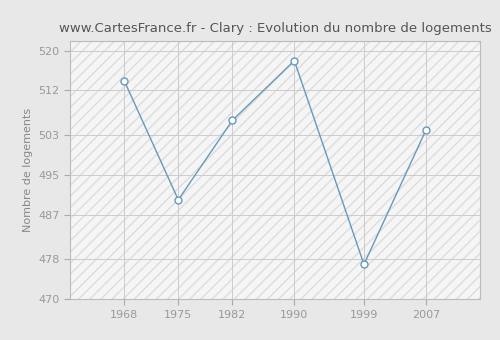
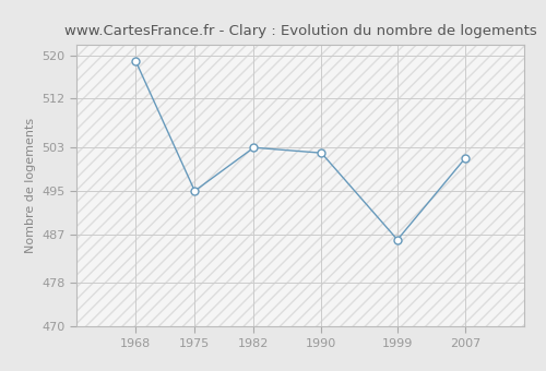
1968: 514 -> 519
1975: 490 -> 495
1982: 506 -> 503
1990: 518 -> 502
1999: 477 -> 486
2007: 504 -> 501
